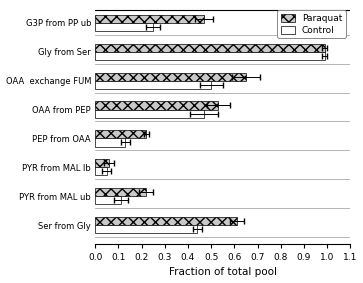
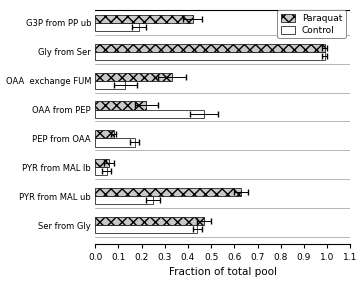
Paraquat/G3P from PP ub: 0.47 -> 0.42
Control/G3P from PP ub: 0.25 -> 0.19
Paraquat/OAA exchange FUM: 0.65 -> 0.33
Control/OAA exchange FUM: 0.50 -> 0.13
Paraquat/OAA from PEP: 0.53 -> 0.22
Paraquat/PEP from OAA: 0.22 -> 0.08
Control/PEP from OAA: 0.13 -> 0.17
Paraquat/PYR from MAL ub: 0.22 -> 0.63
Control/PYR from MAL ub: 0.11 -> 0.25
Paraquat/Ser from Gly: 0.61 -> 0.47
